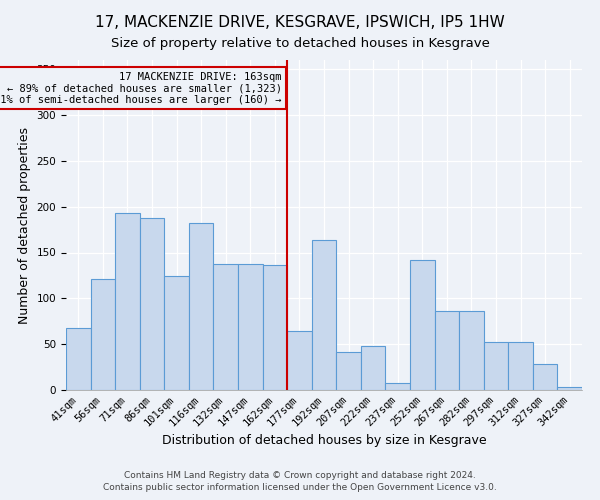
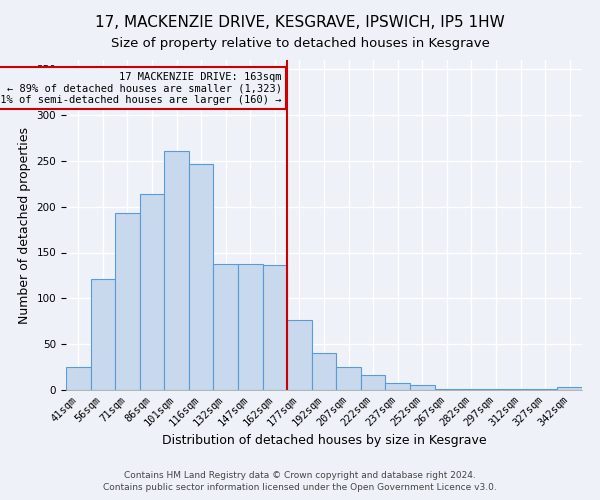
41sqm: 68 -> 25
86sqm: 188 -> 214
101sqm: 124 -> 261
116sqm: 182 -> 247
177sqm: 64 -> 76
192sqm: 164 -> 40
207sqm: 42 -> 25
222sqm: 48 -> 16
252sqm: 142 -> 6
267sqm: 86 -> 1
282sqm: 86 -> 1
297sqm: 52 -> 1
312sqm: 52 -> 1
327sqm: 28 -> 1
